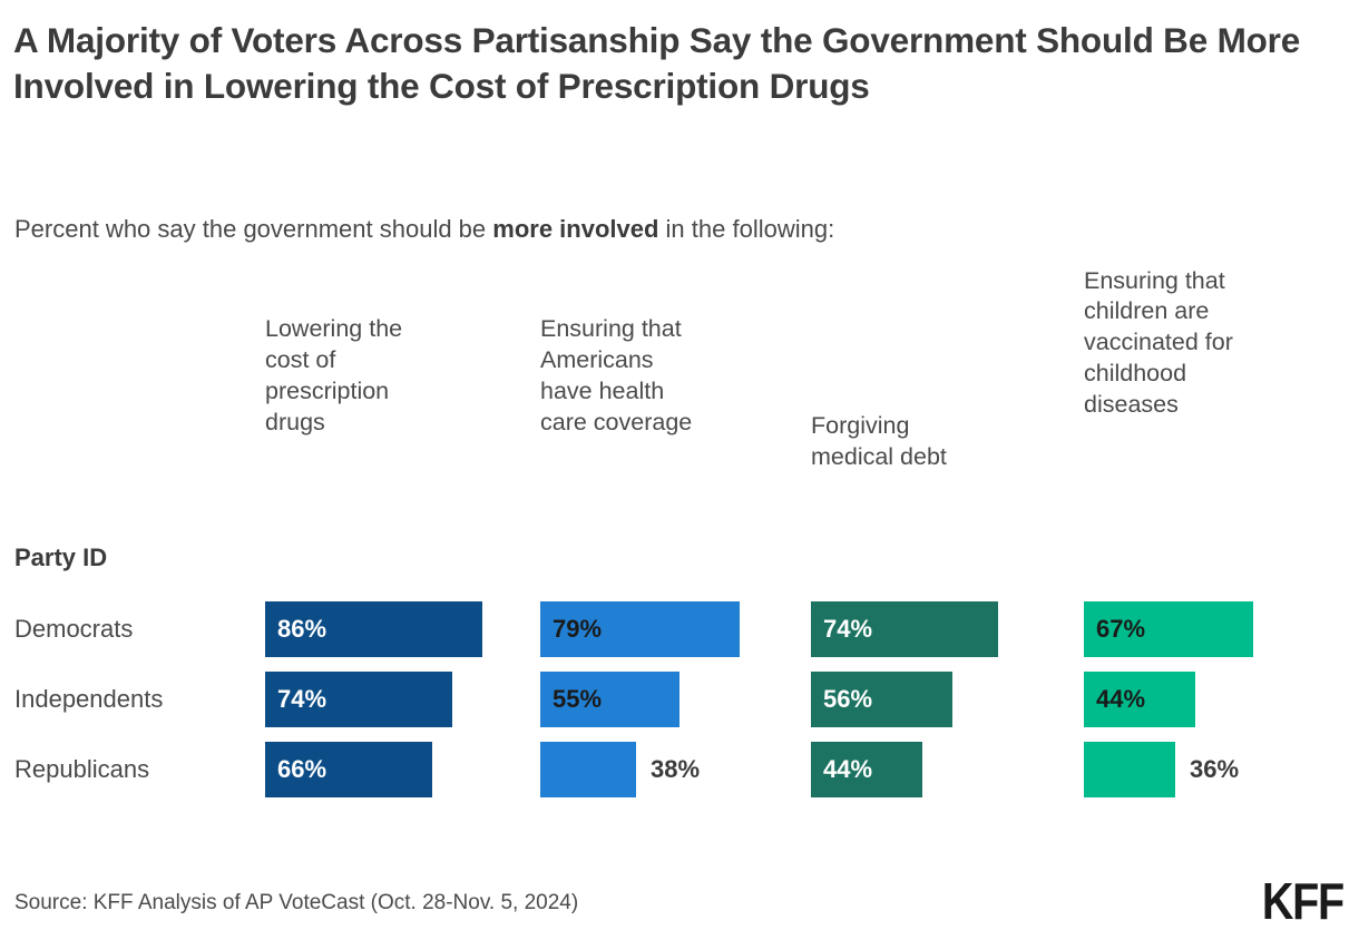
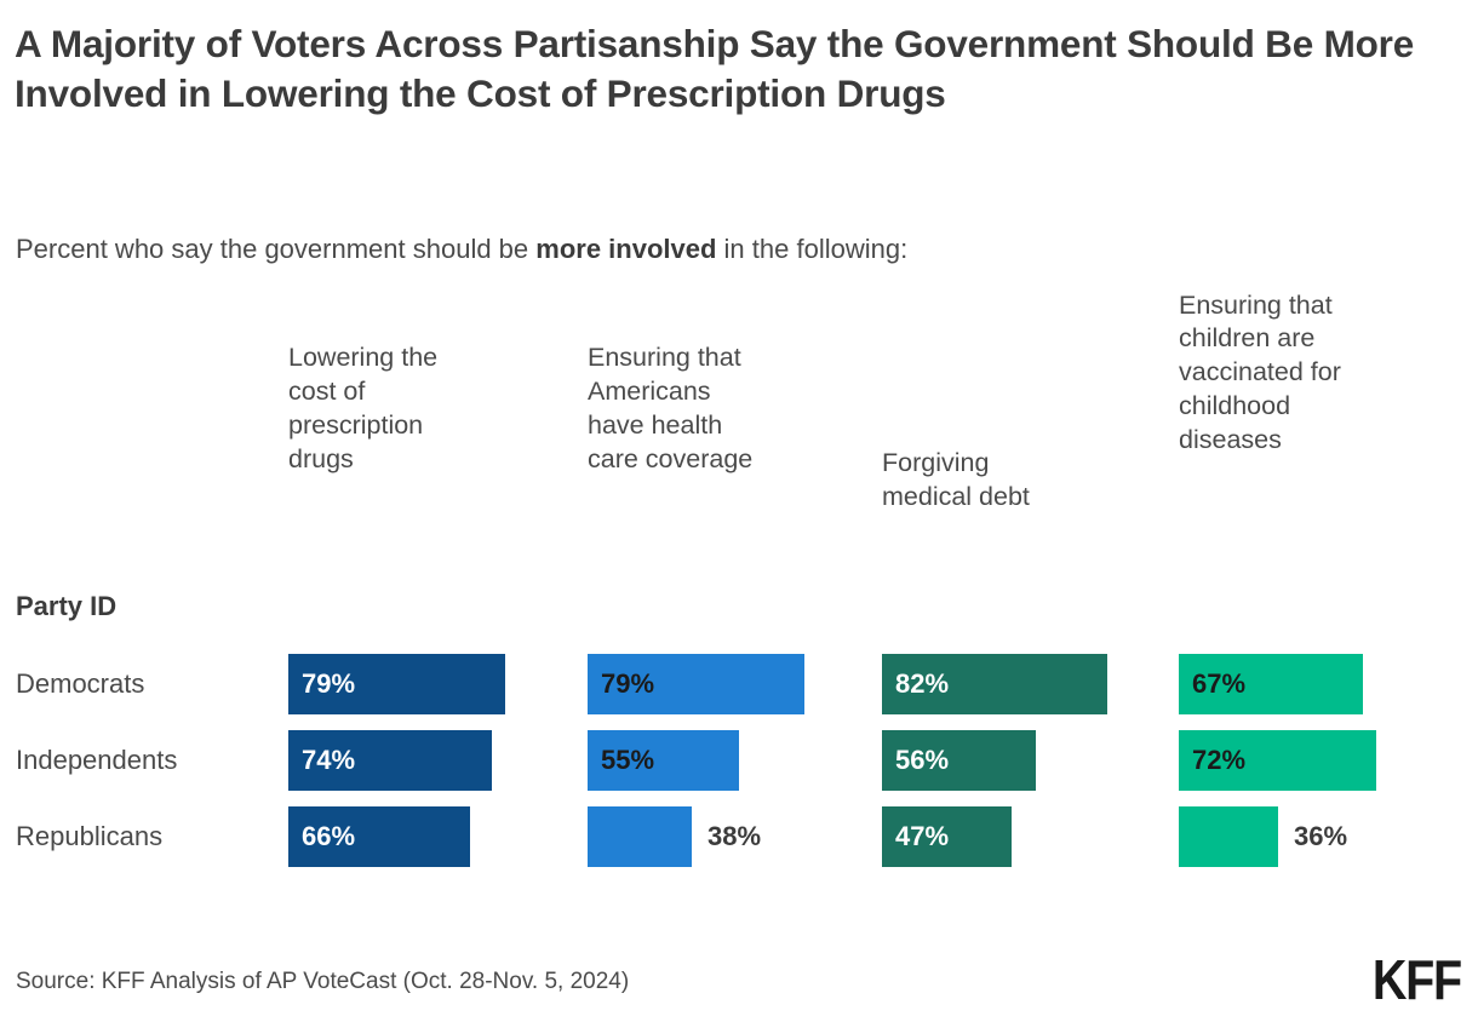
Lowering the cost of prescription drugs/Democrats: 86% -> 79%
Forgiving medical debt/Democrats: 74% -> 82%
Ensuring that children are vaccinated for childhood diseases/Independents: 44% -> 72%
Forgiving medical debt/Republicans: 44% -> 47%
